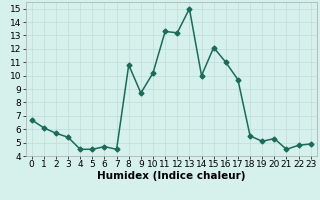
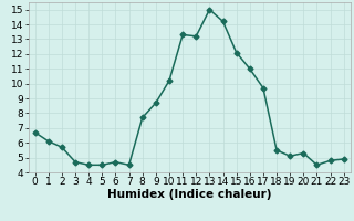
3: 5.4 -> 4.7
8: 10.8 -> 7.7
14: 10.0 -> 14.2
